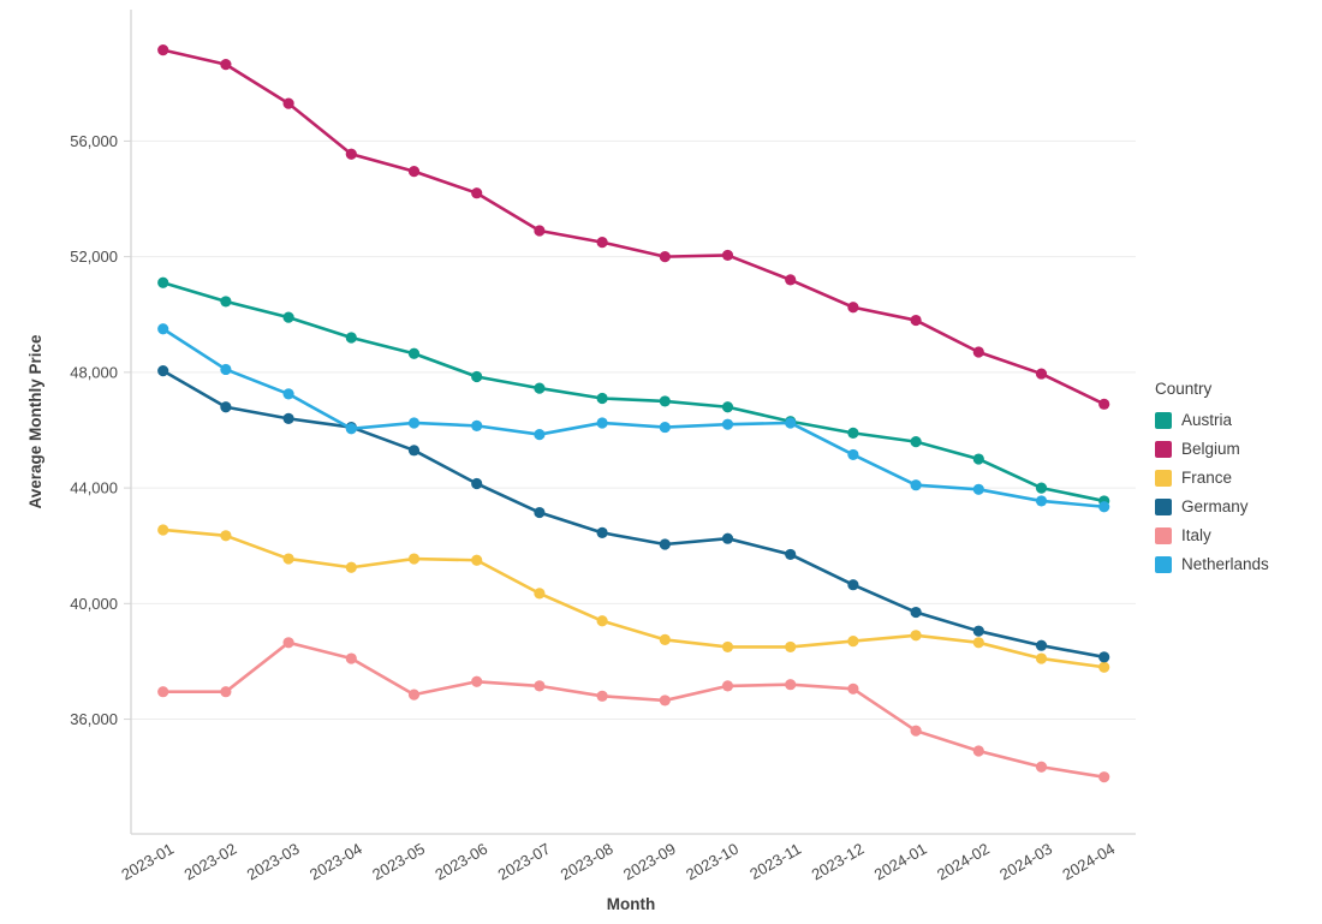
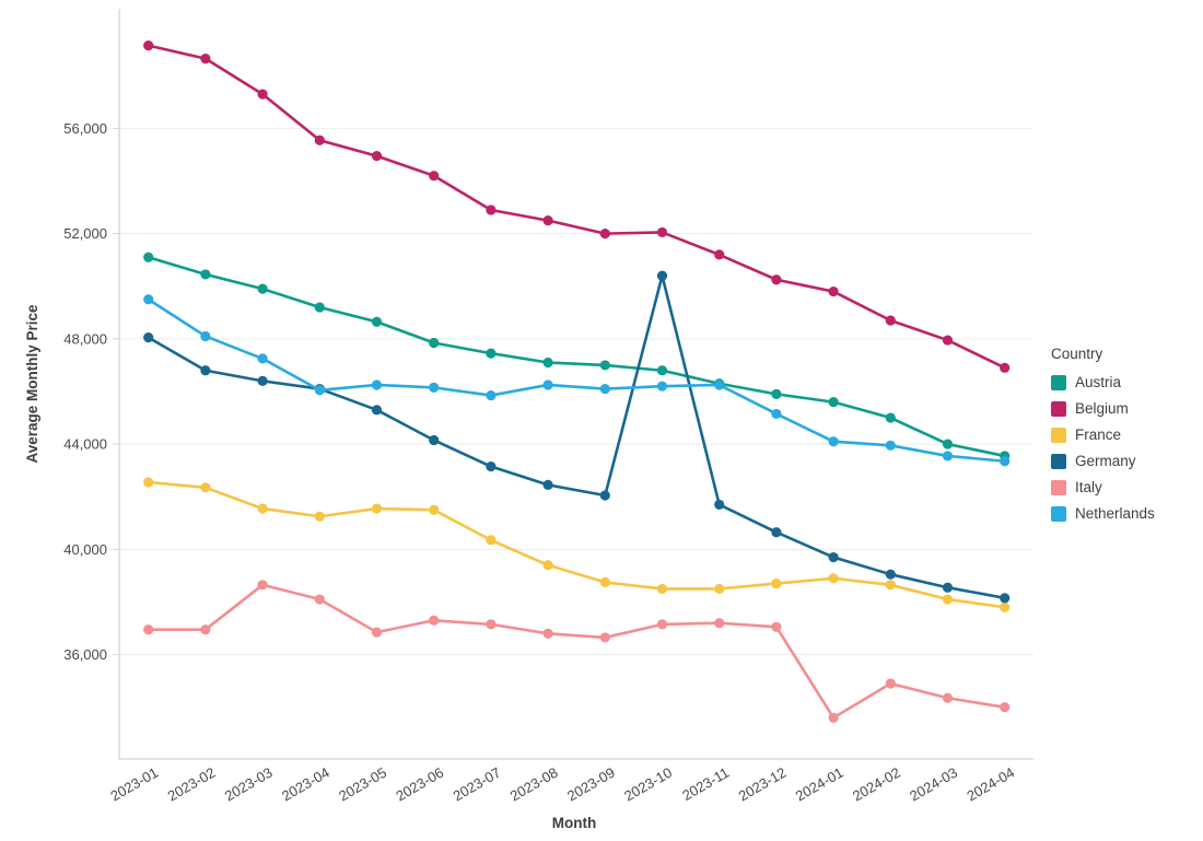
Germany/2023-10: 42200 -> 50400
Italy/2024-01: 35600 -> 33600
